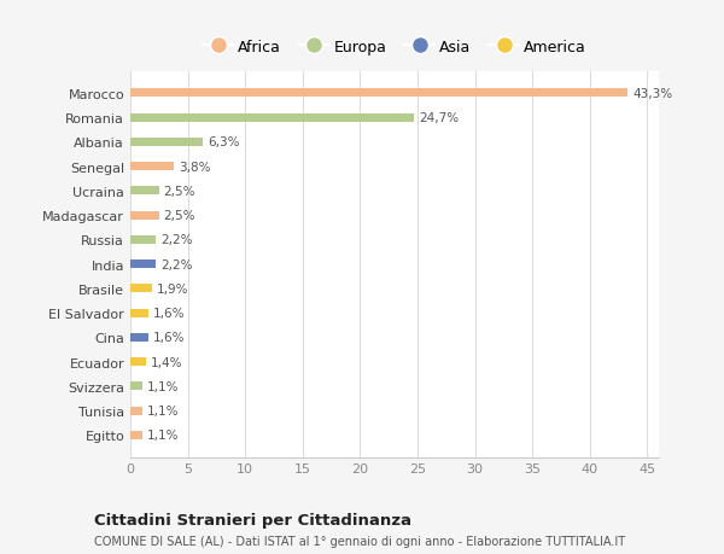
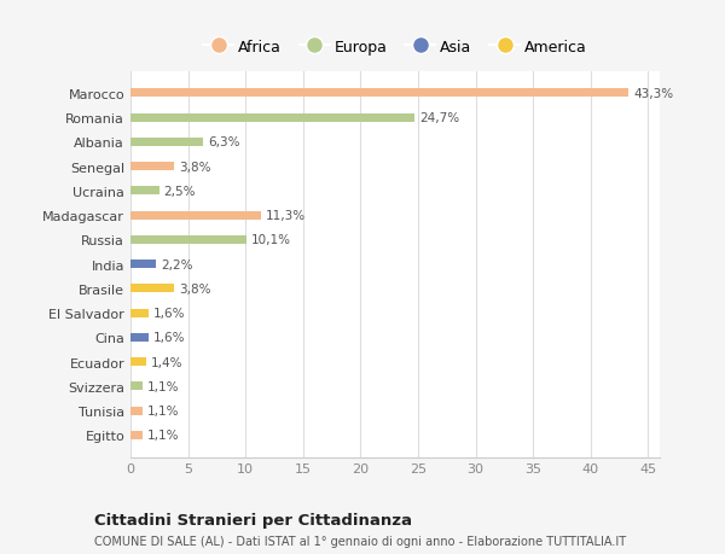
Madagascar: 2,5% -> 11,3%
Russia: 2,2% -> 10,1%
Brasile: 1,9% -> 3,8%
